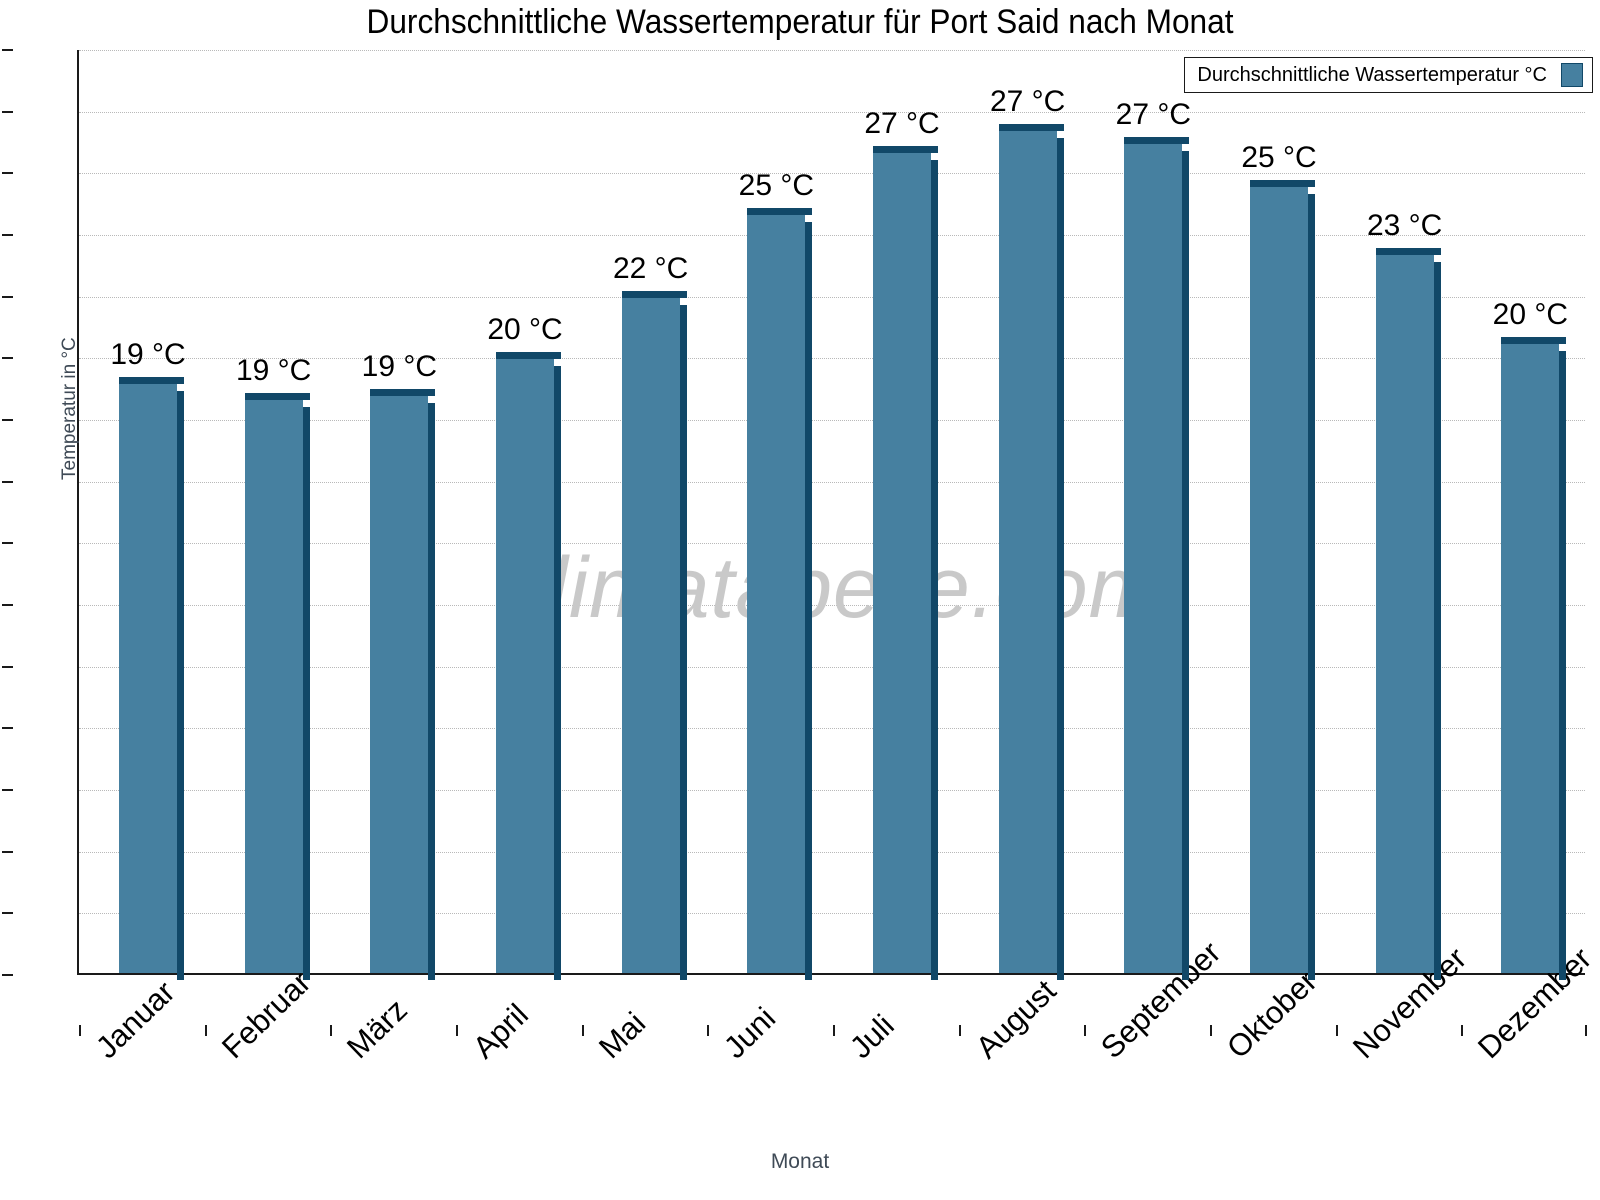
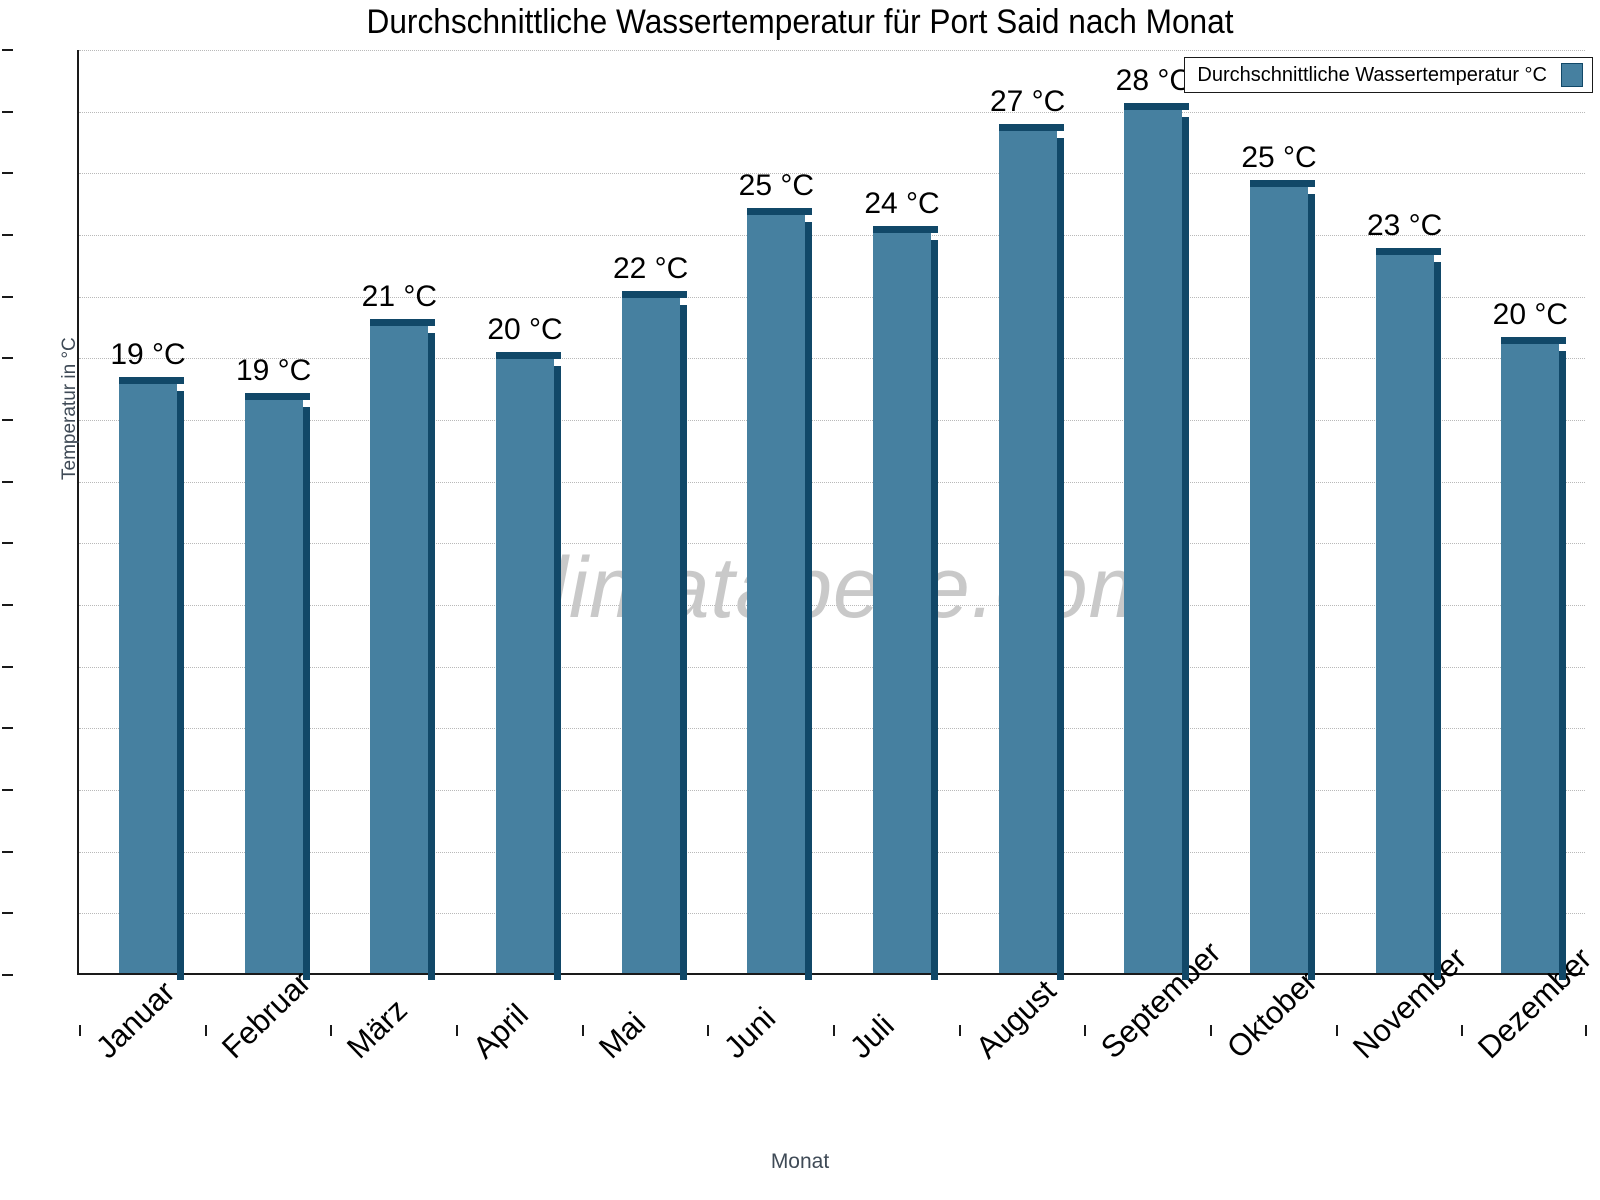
März: 19 -> 21
Juli: 27 -> 24
September: 27 -> 28
